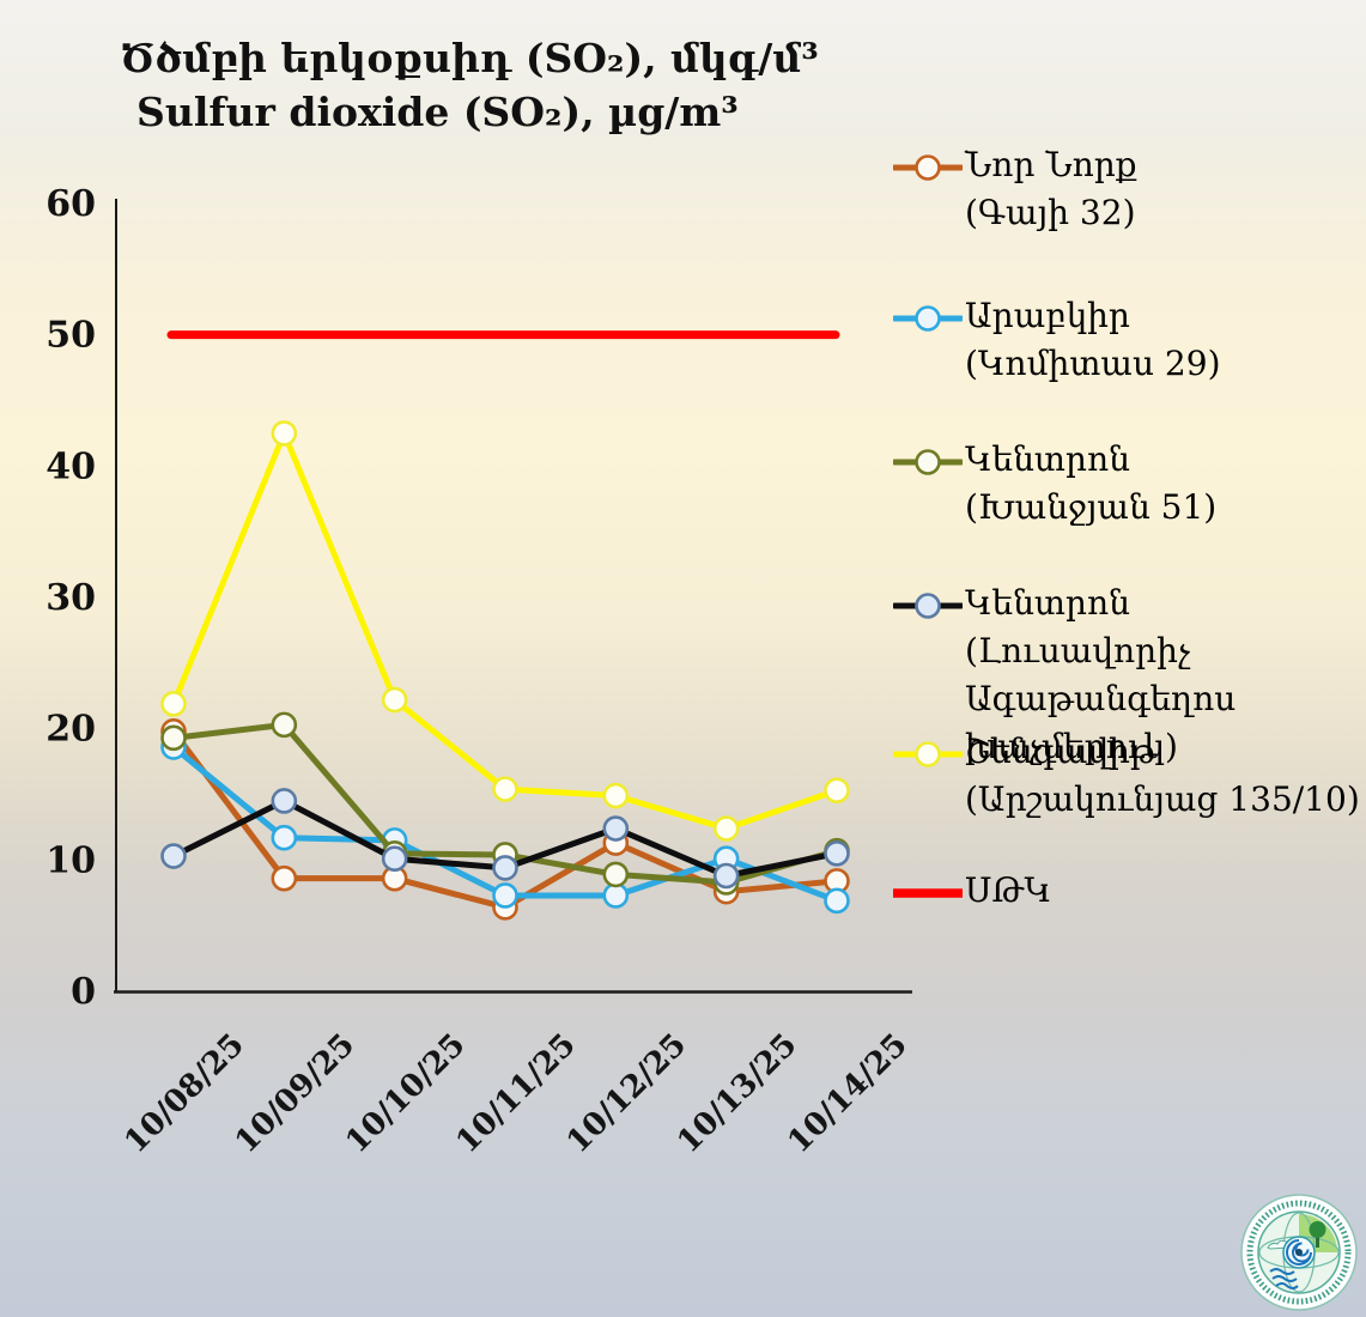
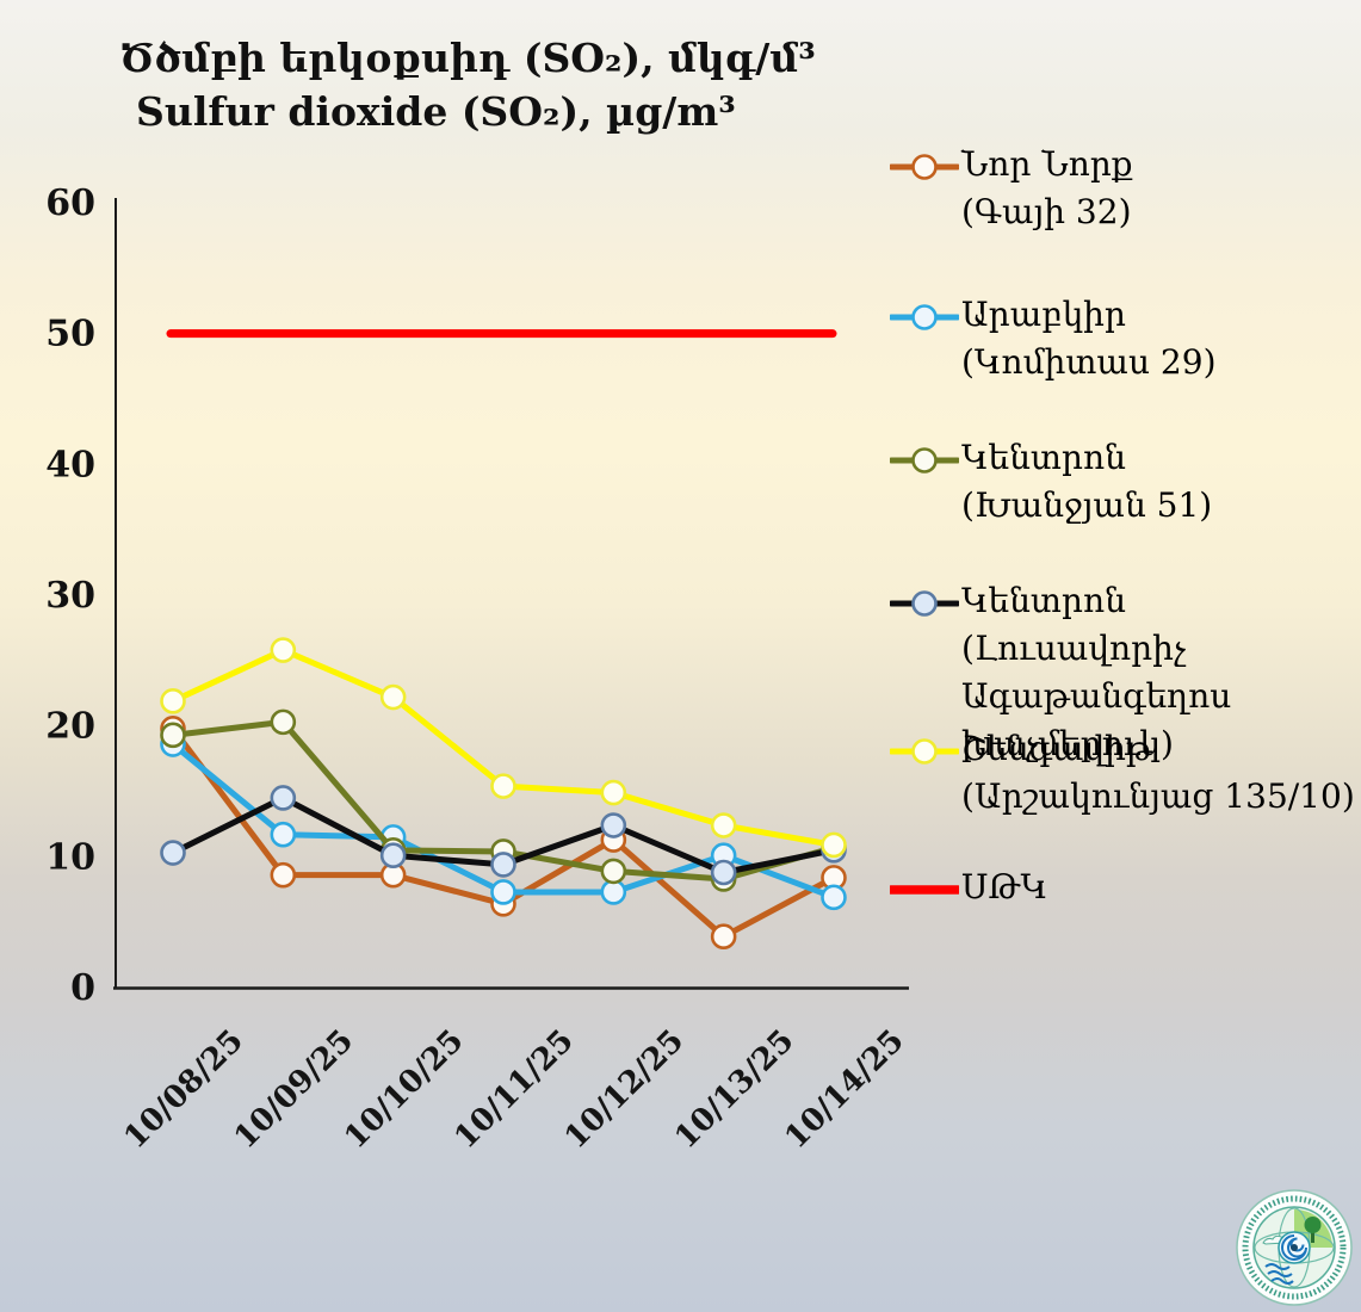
Շենգավիթ (Արշակունյաց 135/10)/10/09/25: 42.5 -> 25.8
Նոր Նորք (Գայի 32)/10/13/25: 7.6 -> 3.9
Շենգավիթ (Արշակունյաց 135/10)/10/14/25: 15.3 -> 10.9
